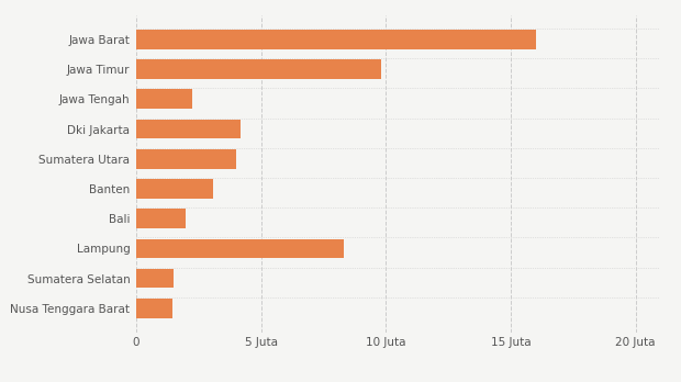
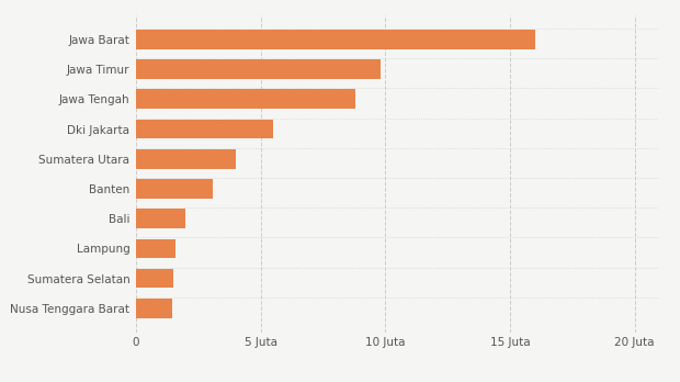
Jawa Tengah: 2.25 Juta -> 8.80 Juta
Dki Jakarta: 4.20 Juta -> 5.50 Juta
Lampung: 8.30 Juta -> 1.60 Juta
